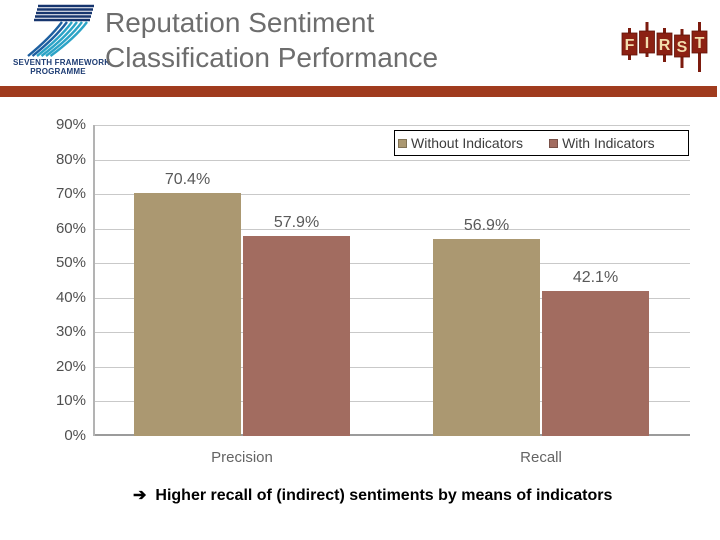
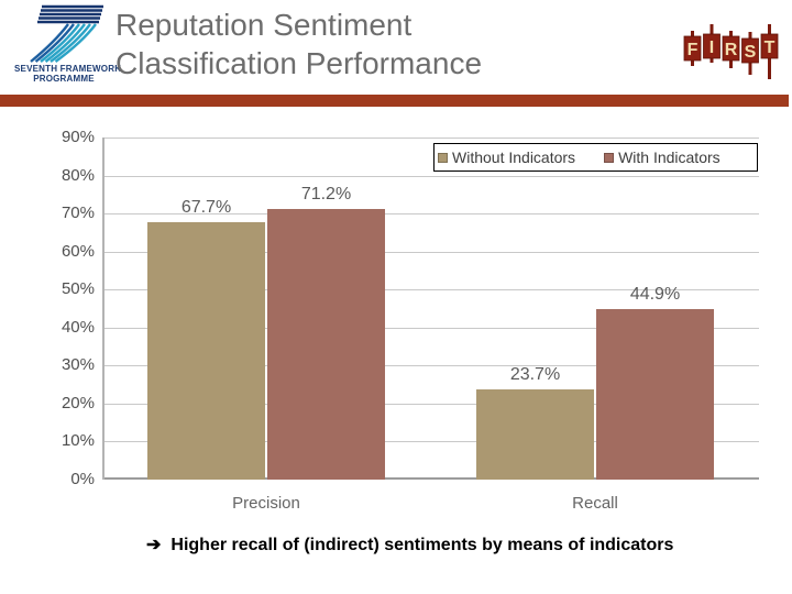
Without Indicators/Precision: 70.4% -> 67.7%
With Indicators/Precision: 57.9% -> 71.2%
Without Indicators/Recall: 56.9% -> 23.7%
With Indicators/Recall: 42.1% -> 44.9%
